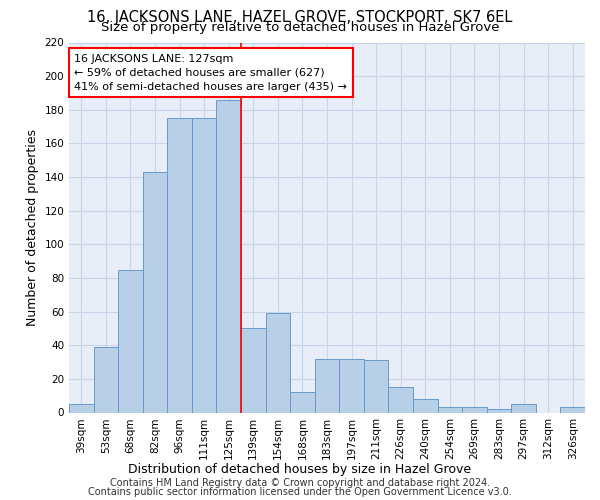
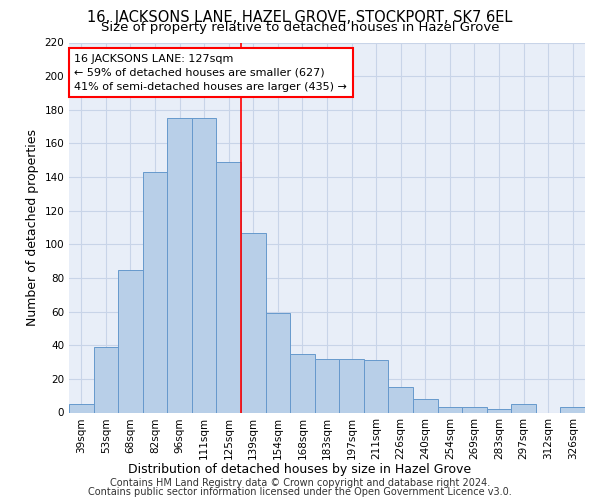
125sqm: 186 -> 149
139sqm: 50 -> 107
168sqm: 12 -> 35
